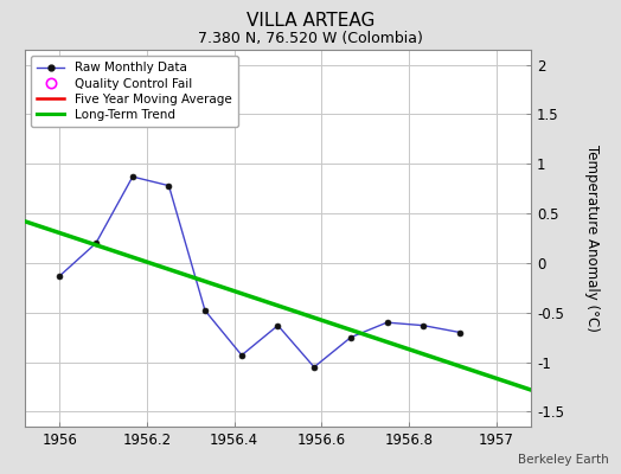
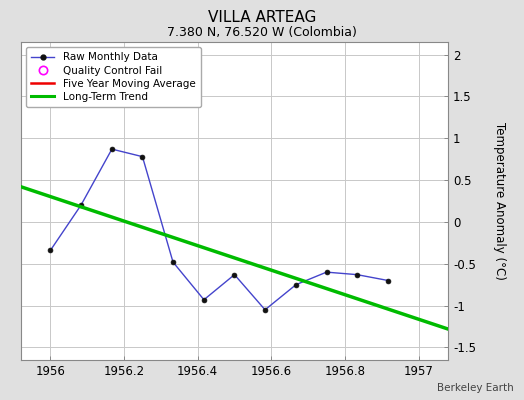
1956: -0.13 -> -0.34
